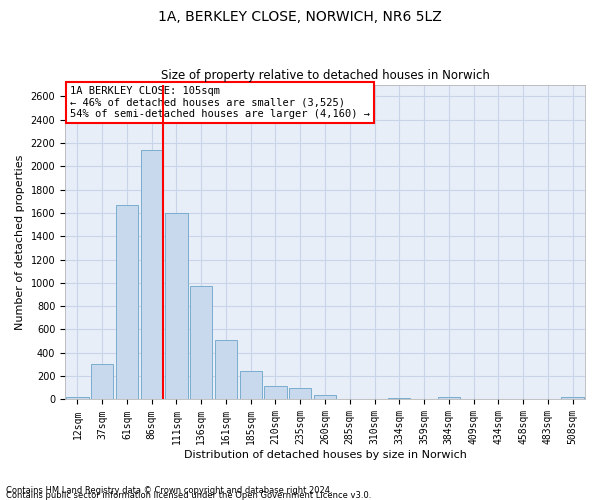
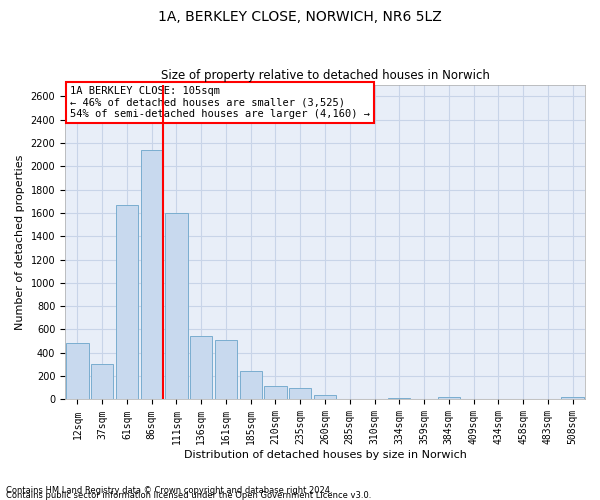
12sqm: 20 -> 480
136sqm: 970 -> 540
